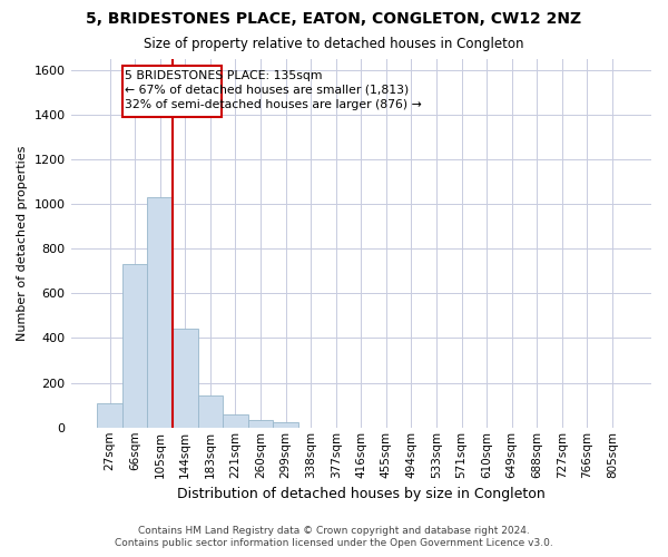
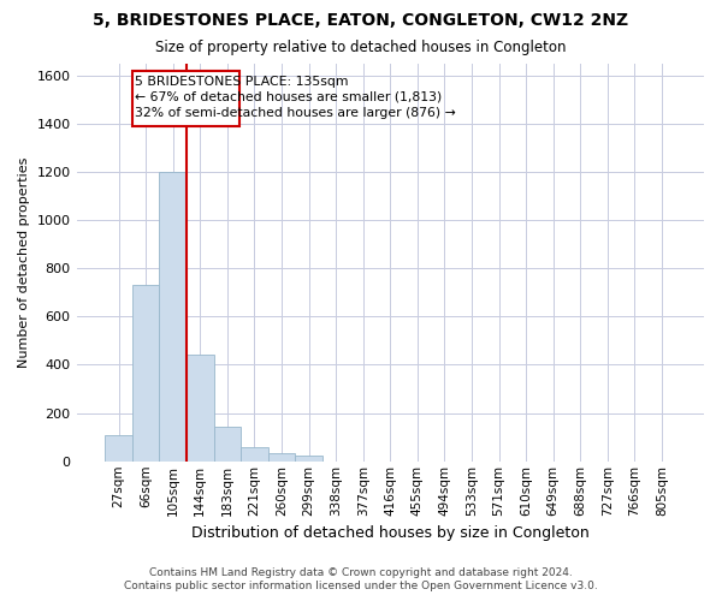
105sqm: 1030 -> 1200
